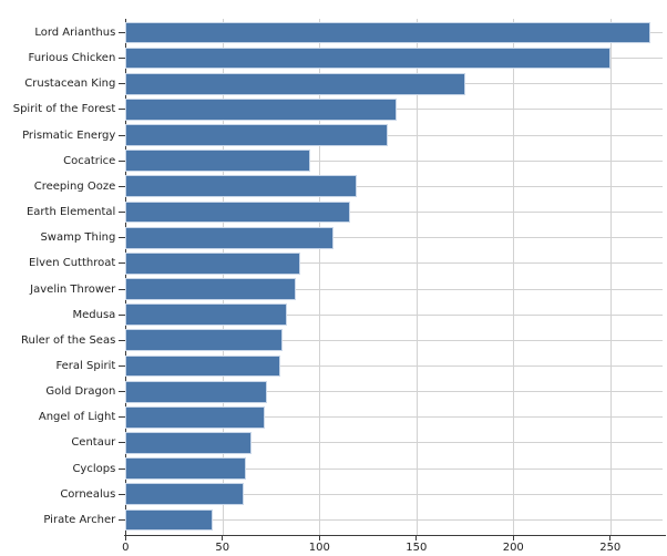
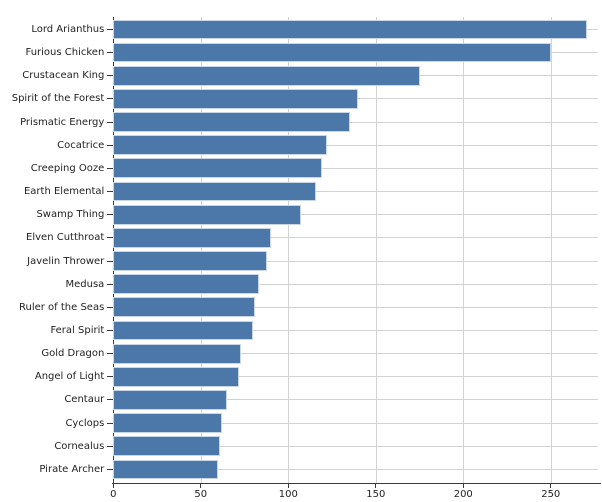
Cocatrice: 95 -> 122
Pirate Archer: 45 -> 60
